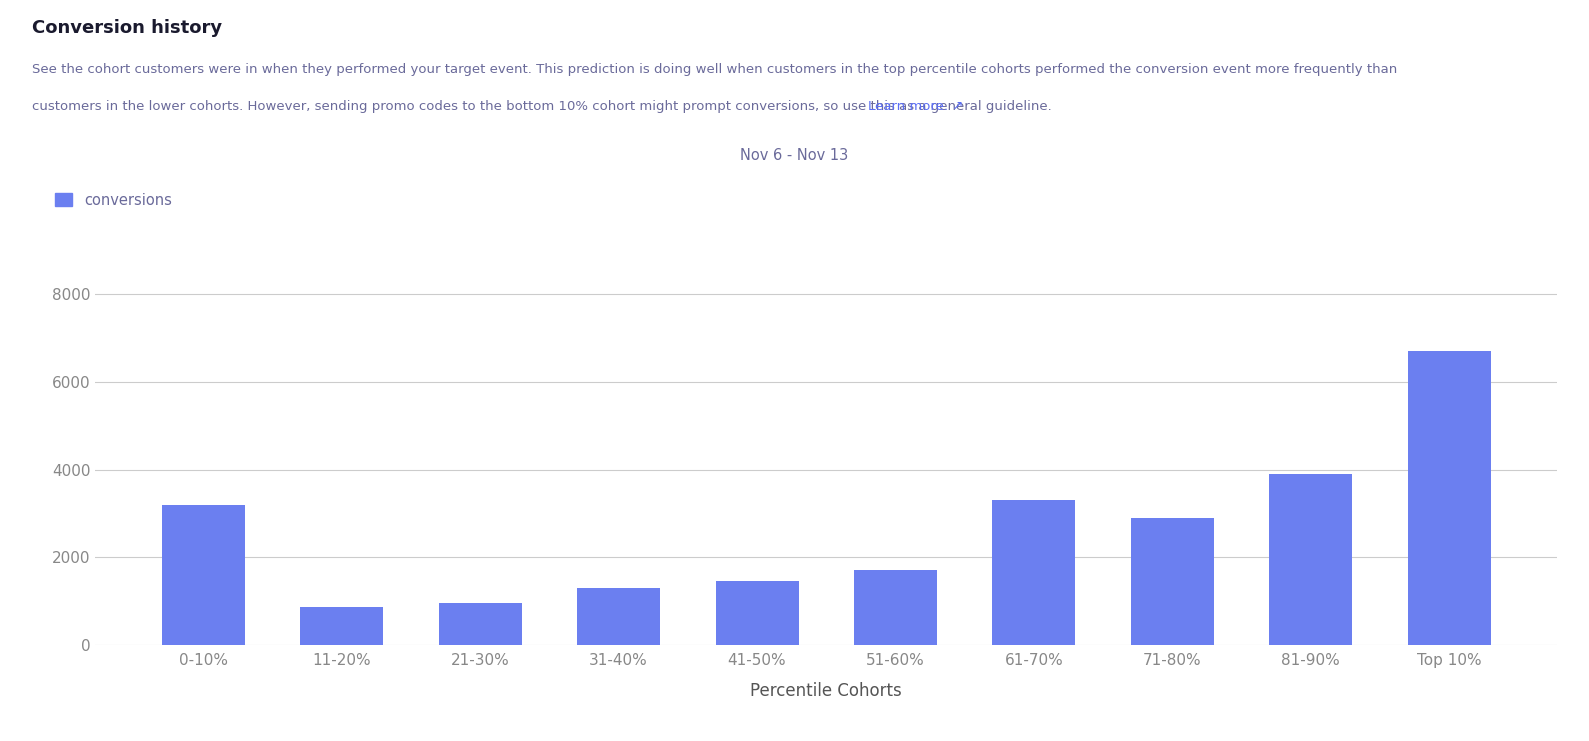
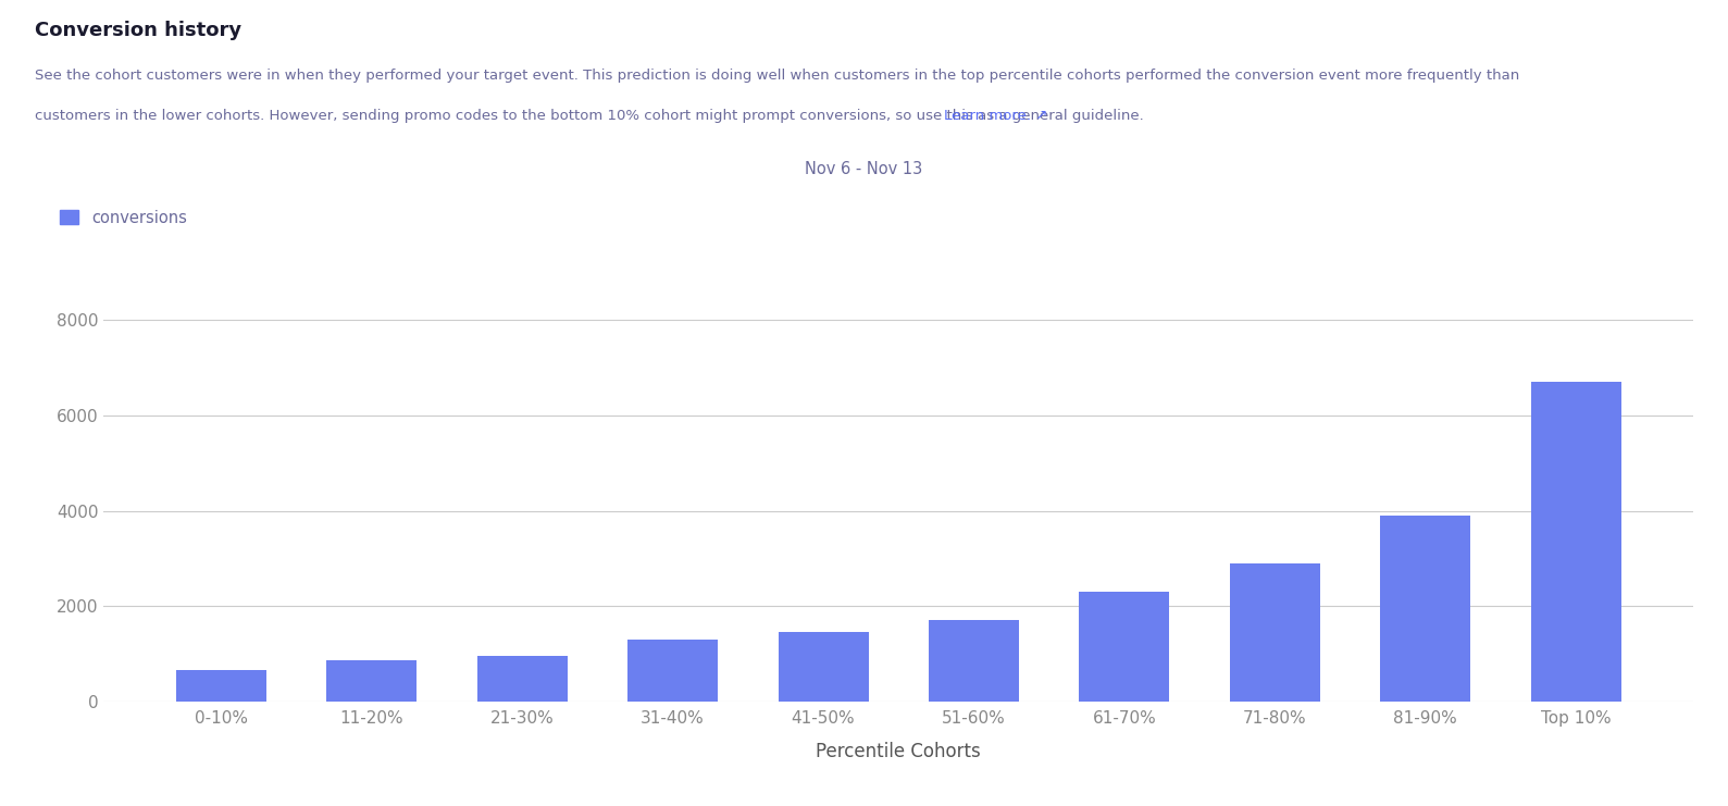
0-10%: 3200 -> 650
61-70%: 3300 -> 2300
